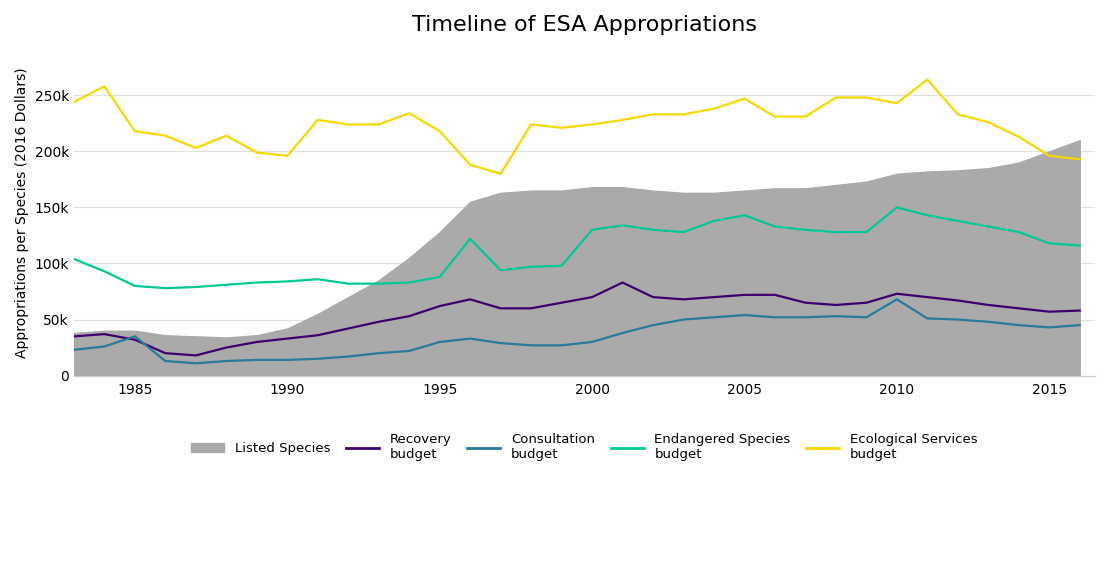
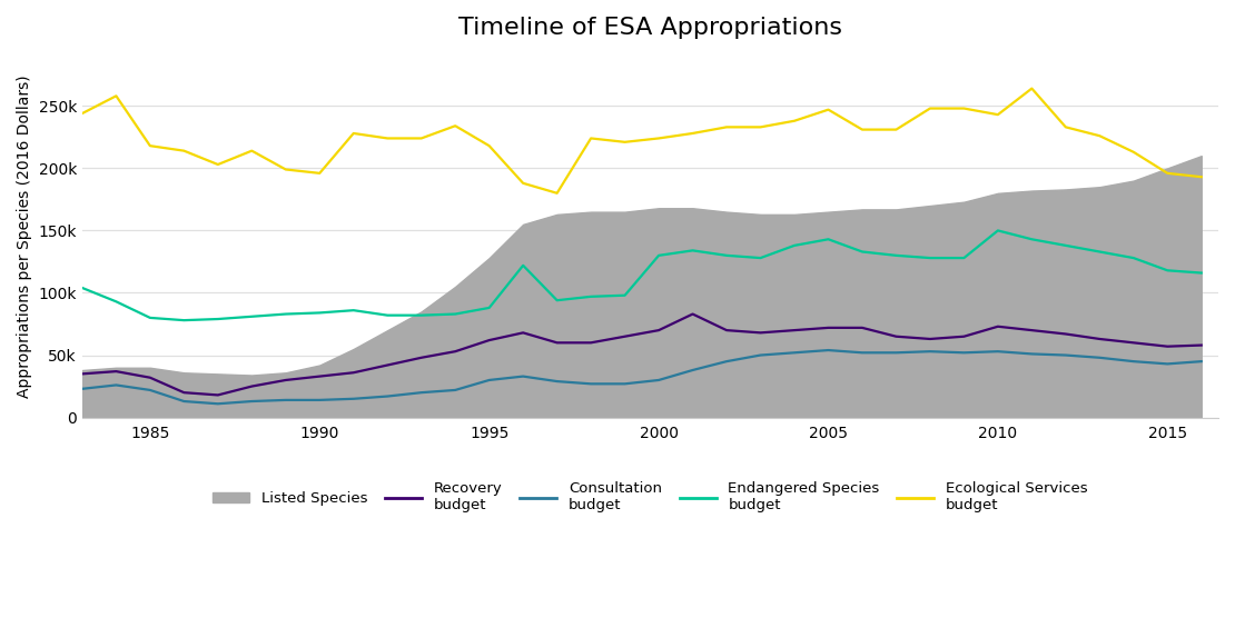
Consultation budget/1985: 35k -> 22k
Consultation budget/2010: 68k -> 53k
